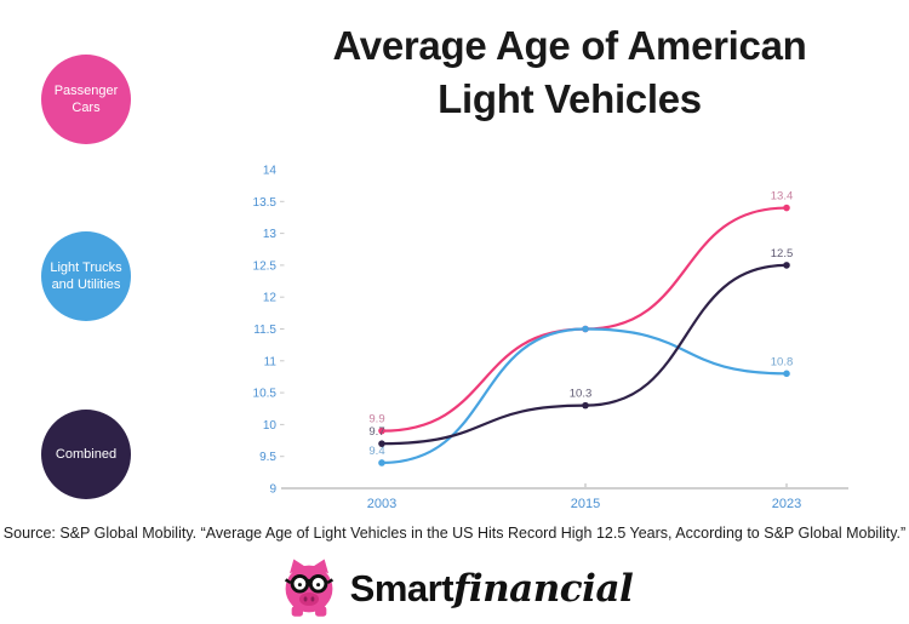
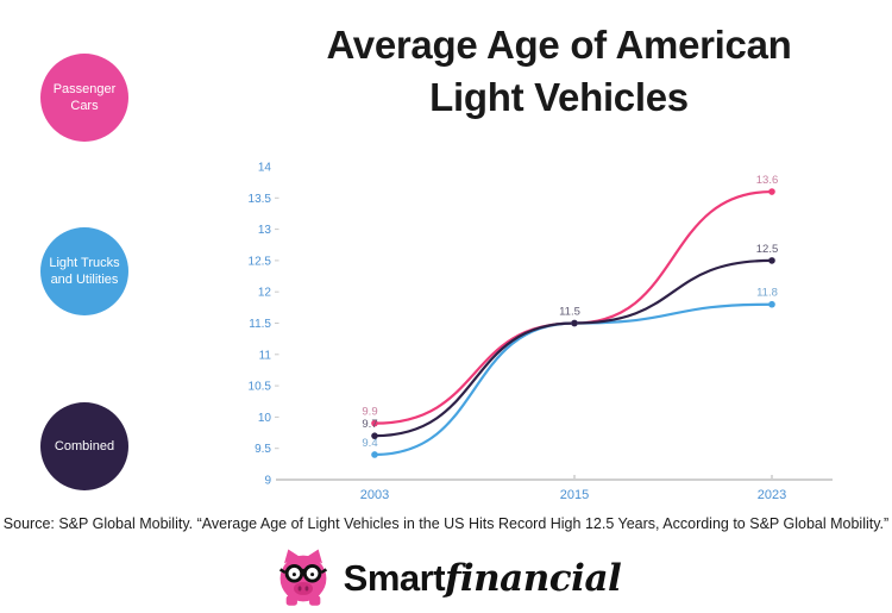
Combined/2015: 10.3 -> 11.5
Passenger Cars/2023: 13.4 -> 13.6
Light Trucks and Utilities/2023: 10.8 -> 11.8
